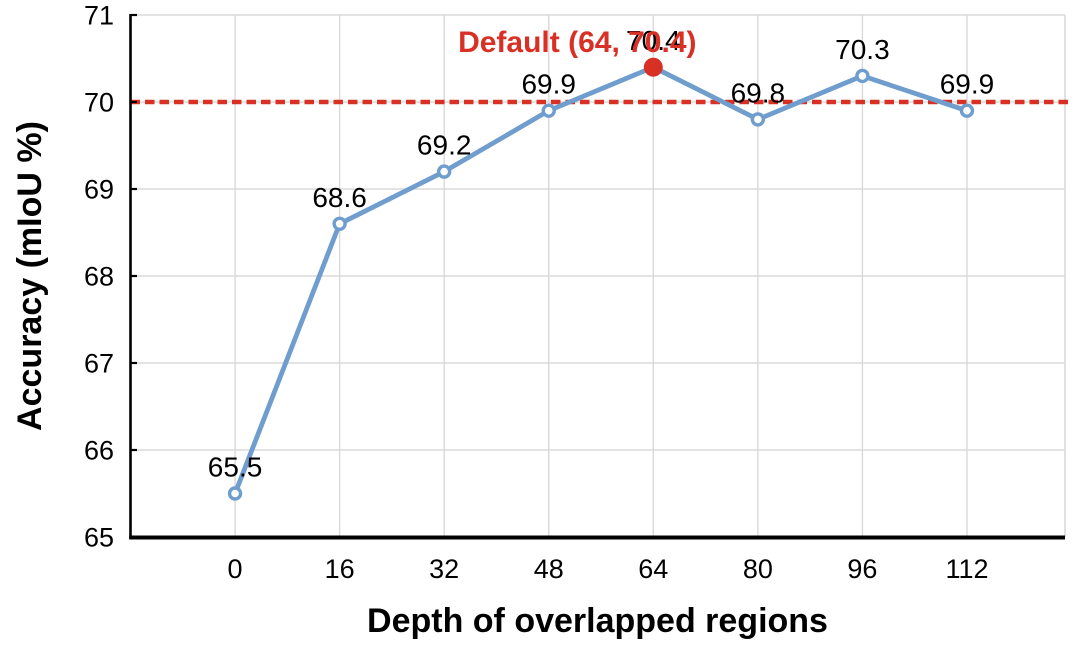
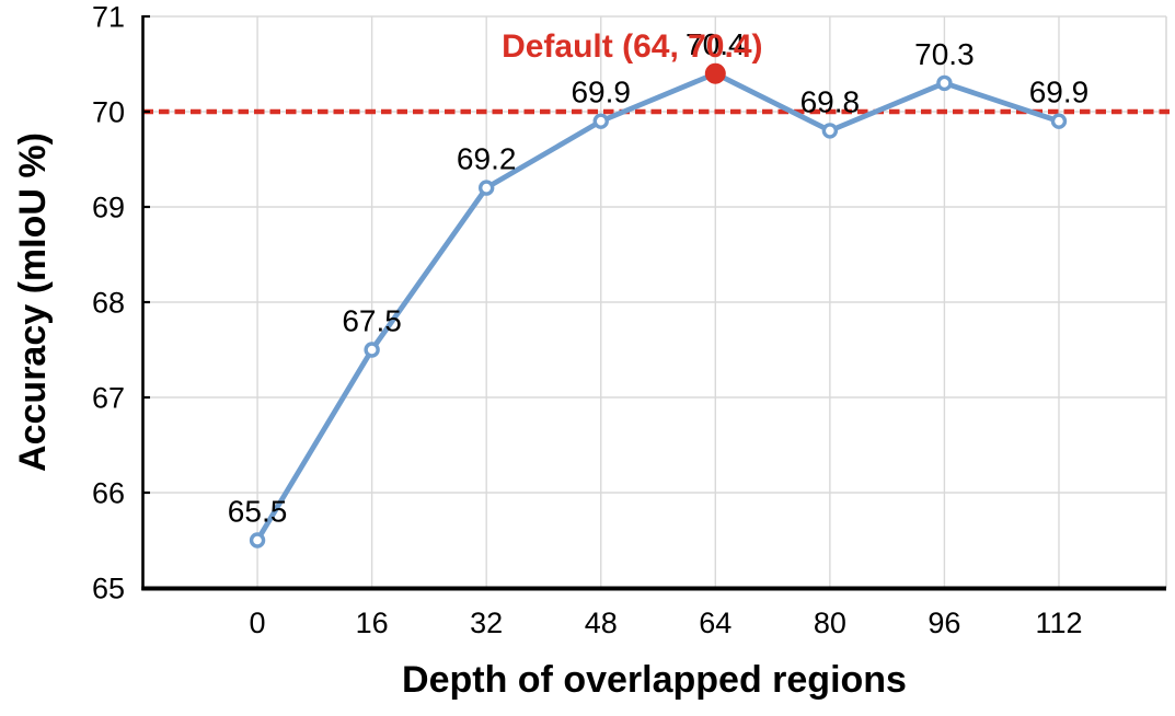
16: 68.6 -> 67.5
